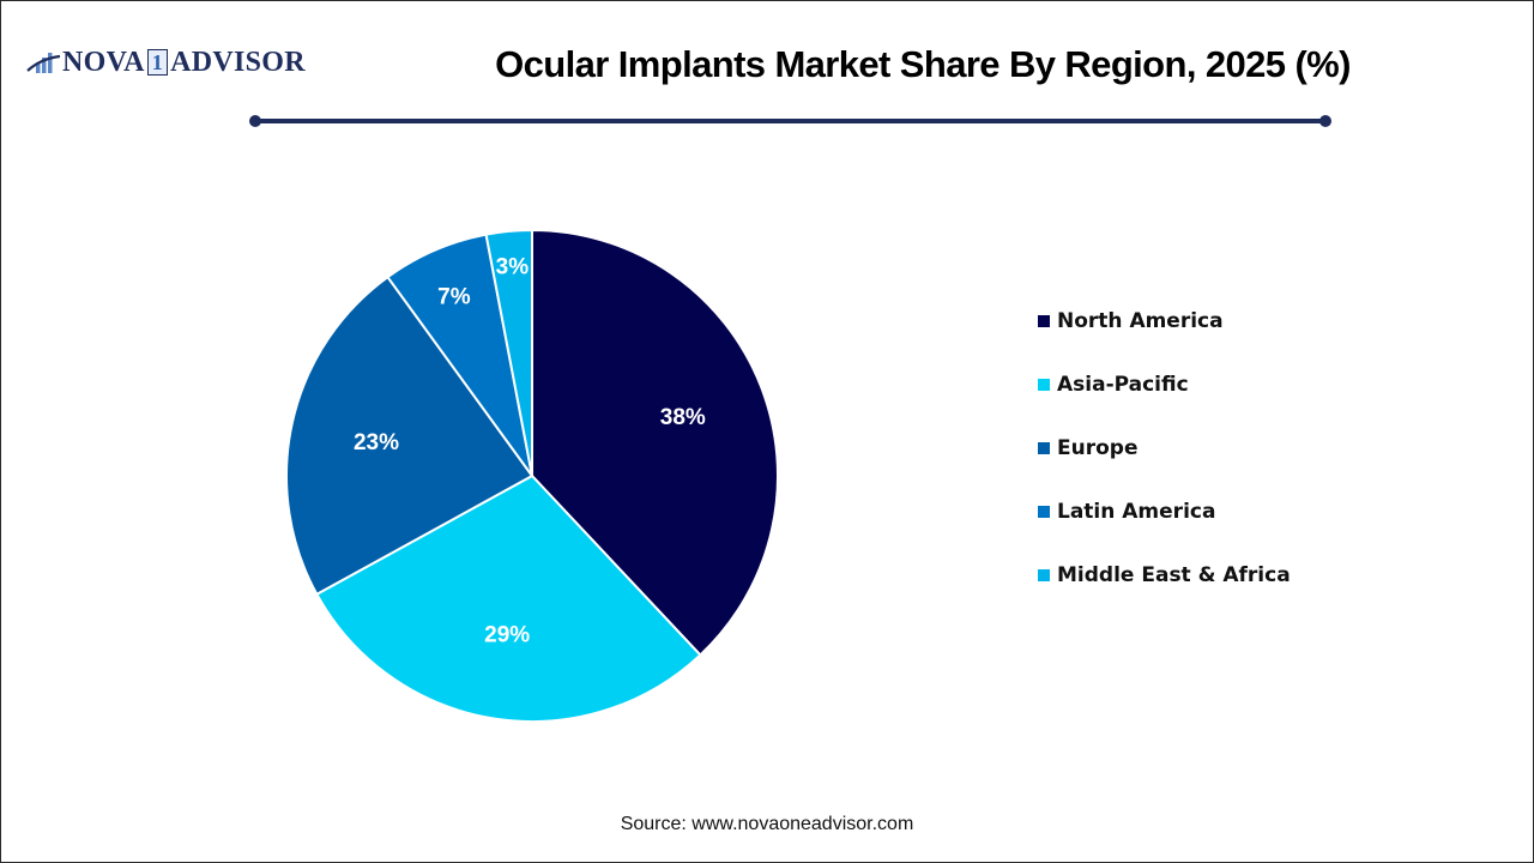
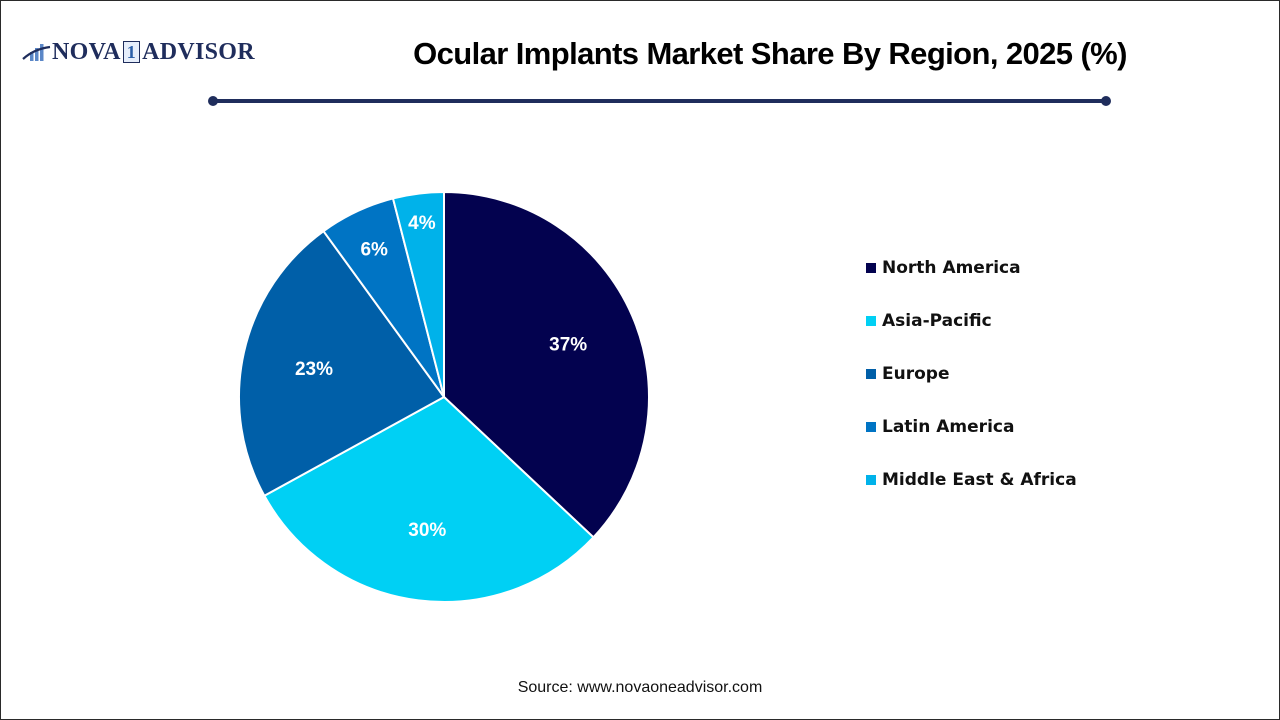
North America: 38% -> 37%
Asia-Pacific: 29% -> 30%
Latin America: 7% -> 6%
Middle East & Africa: 3% -> 4%
